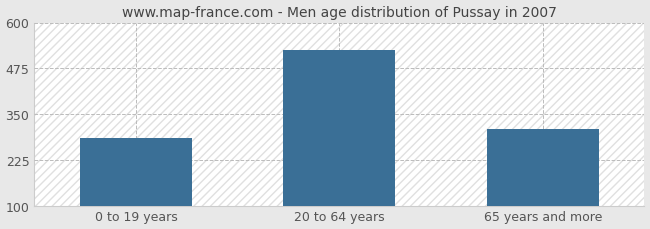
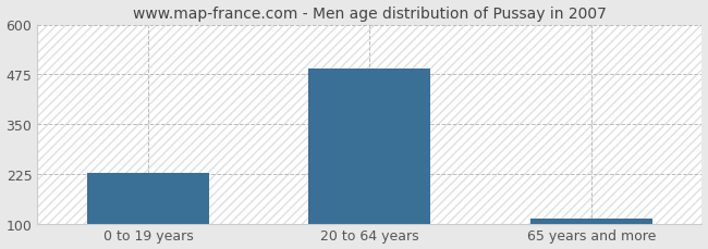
0 to 19 years: 285 -> 228
20 to 64 years: 525 -> 490
65 years and more: 310 -> 113
